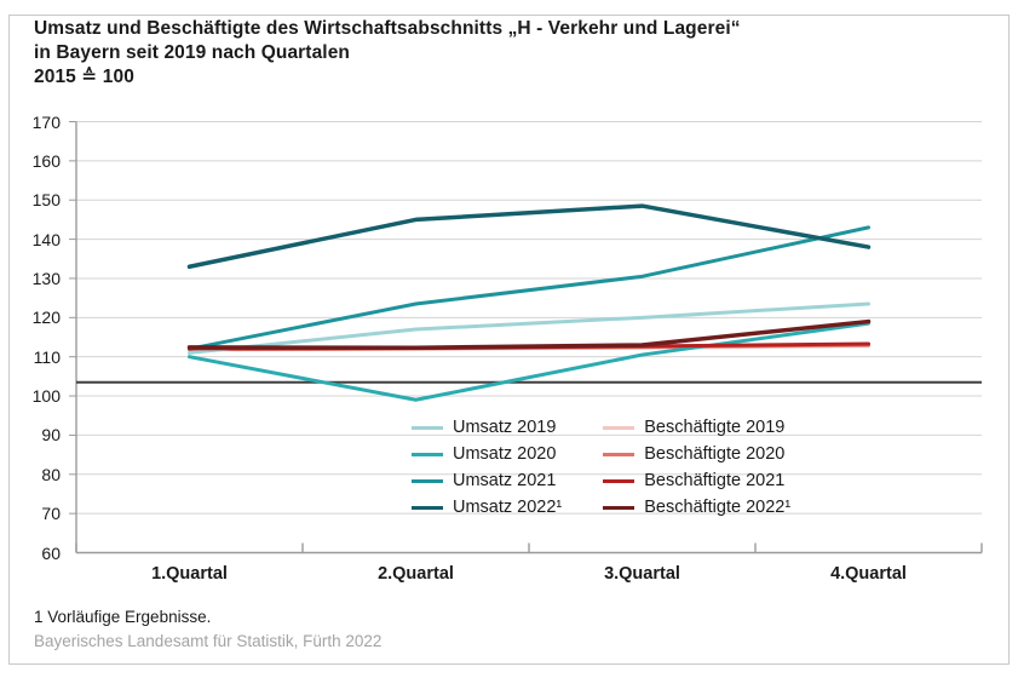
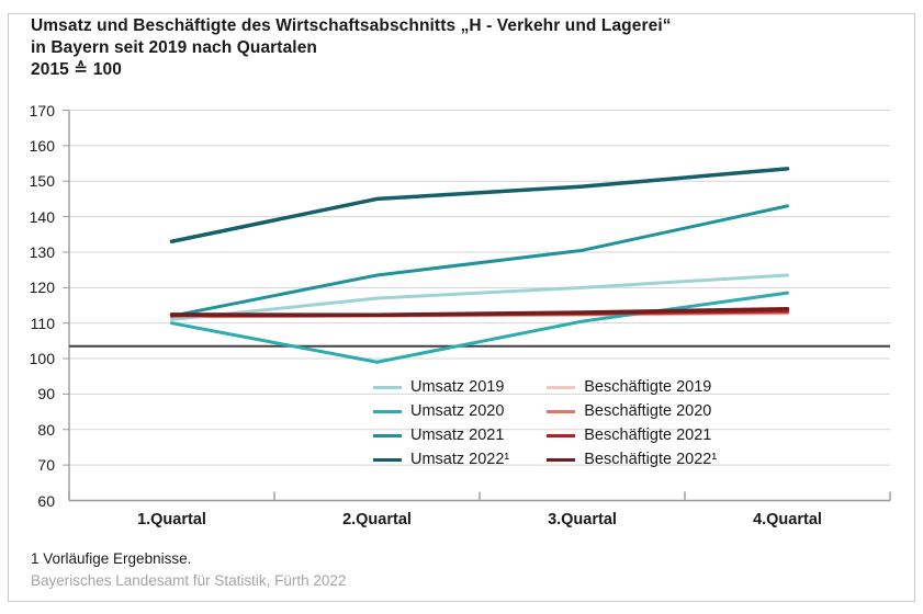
Umsatz 2022¹/4.Quartal: 138 -> 154
Beschäftigte 2022¹/4.Quartal: 119 -> 114
